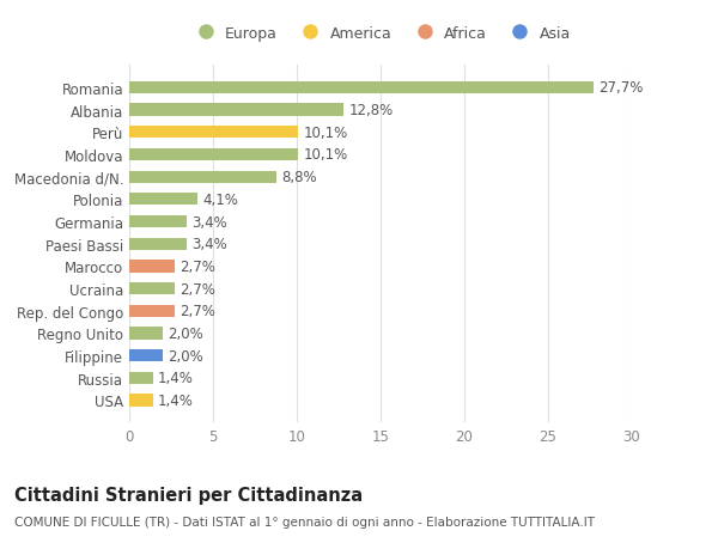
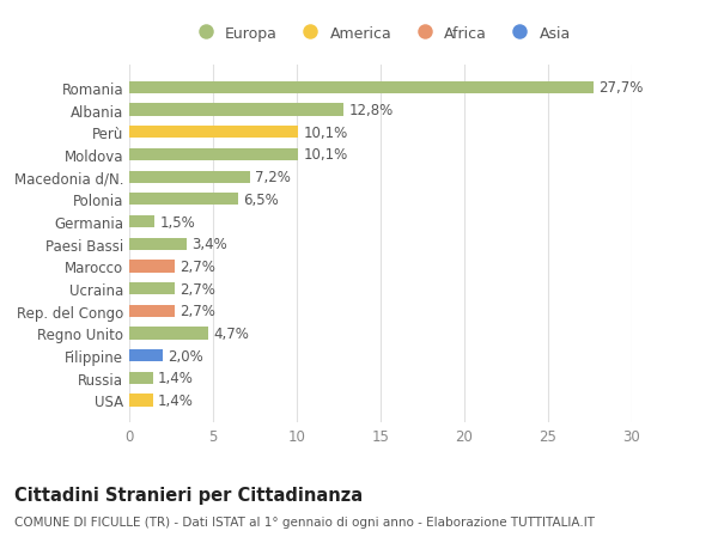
Macedonia d/N.: 8,8% -> 7,2%
Polonia: 4,1% -> 6,5%
Germania: 3,4% -> 1,5%
Regno Unito: 2,0% -> 4,7%
